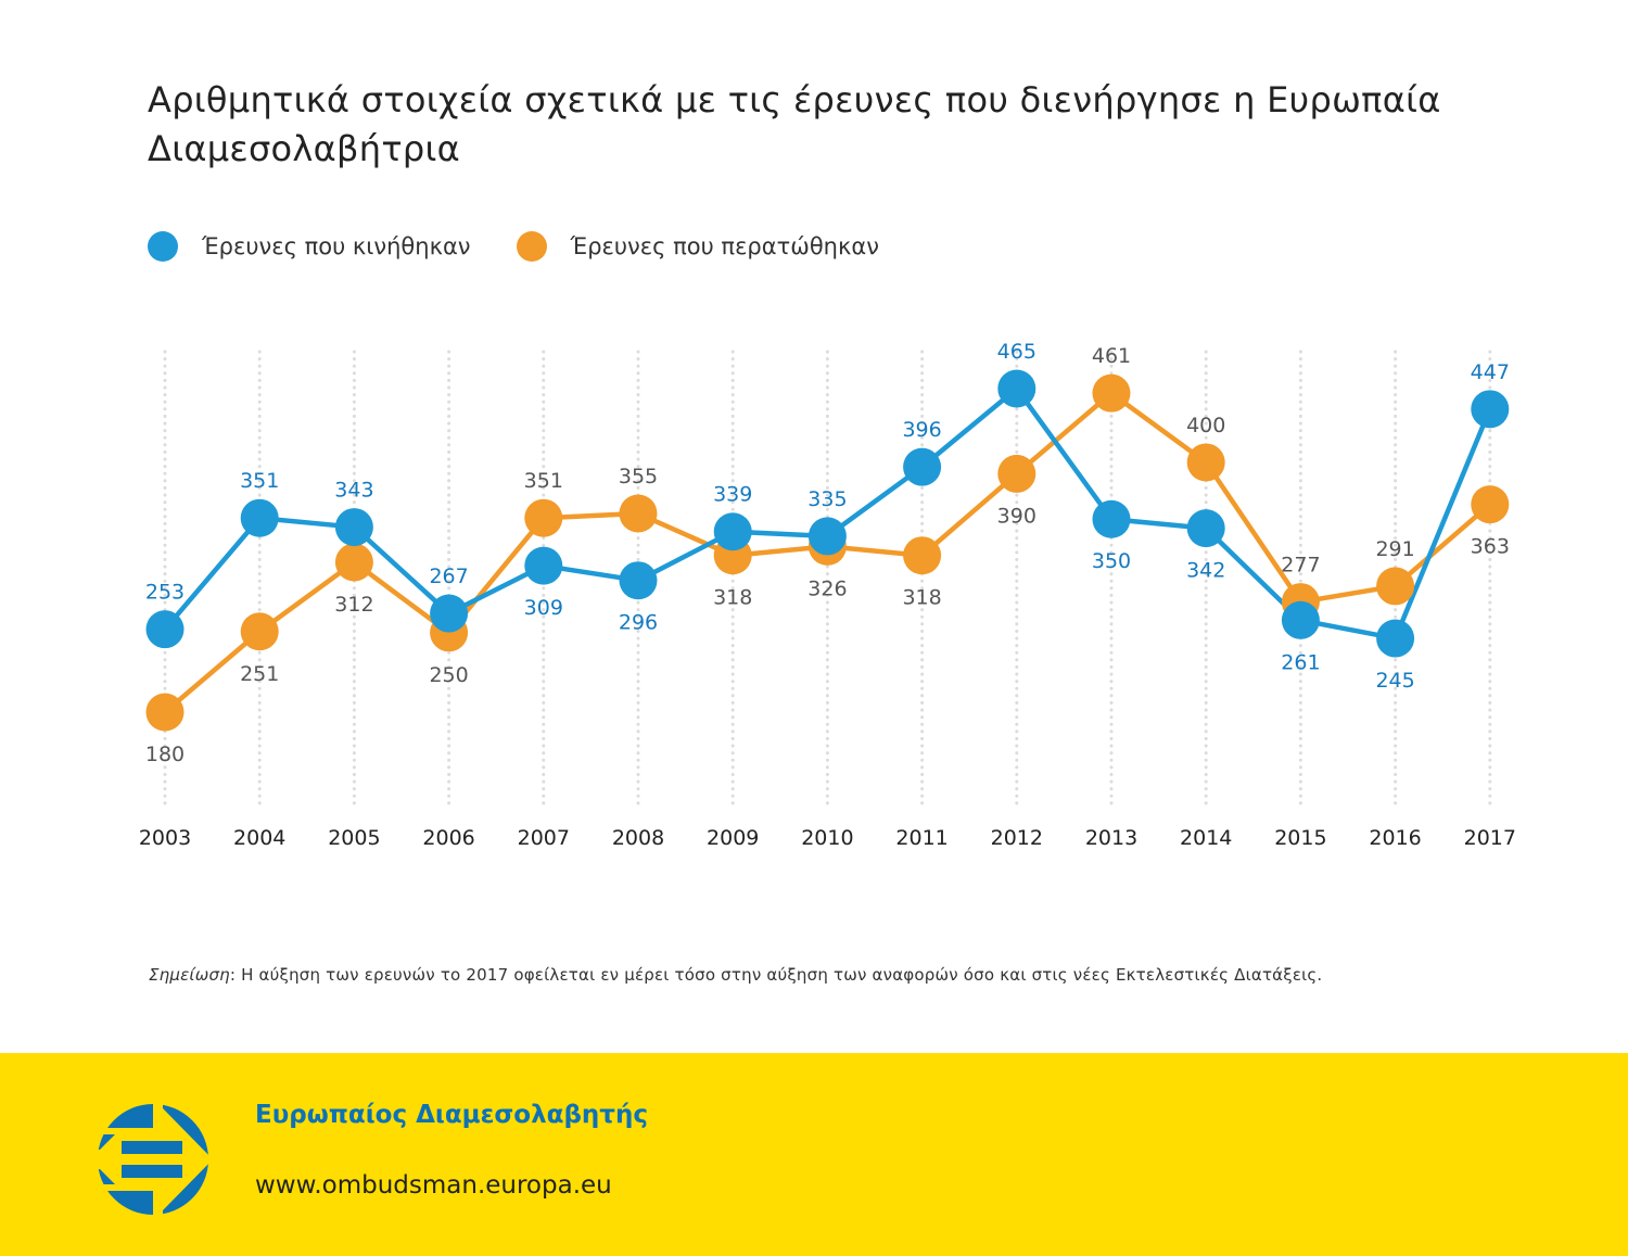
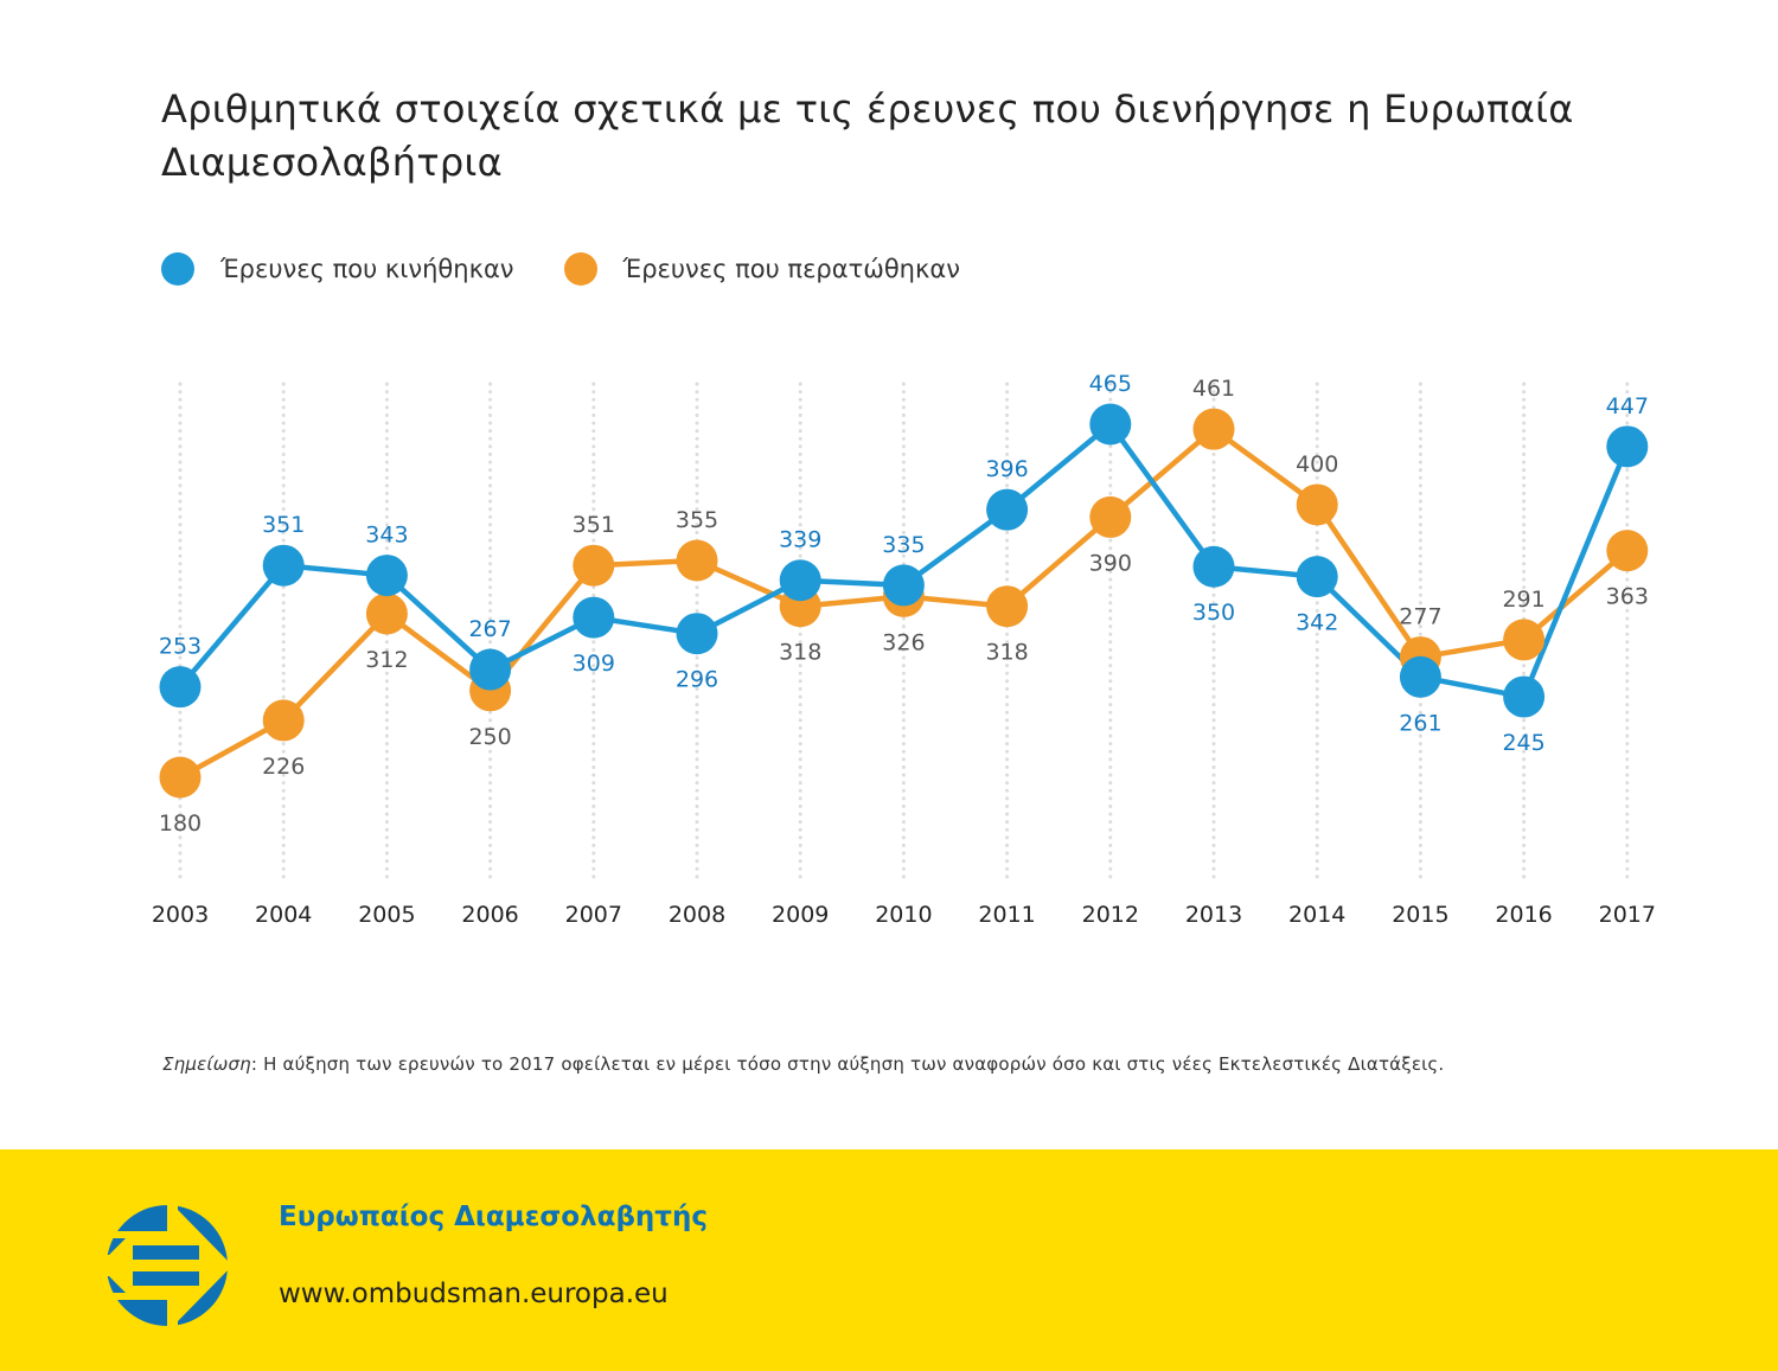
Έρευνες που περατώθηκαν/2004: 251 -> 226
